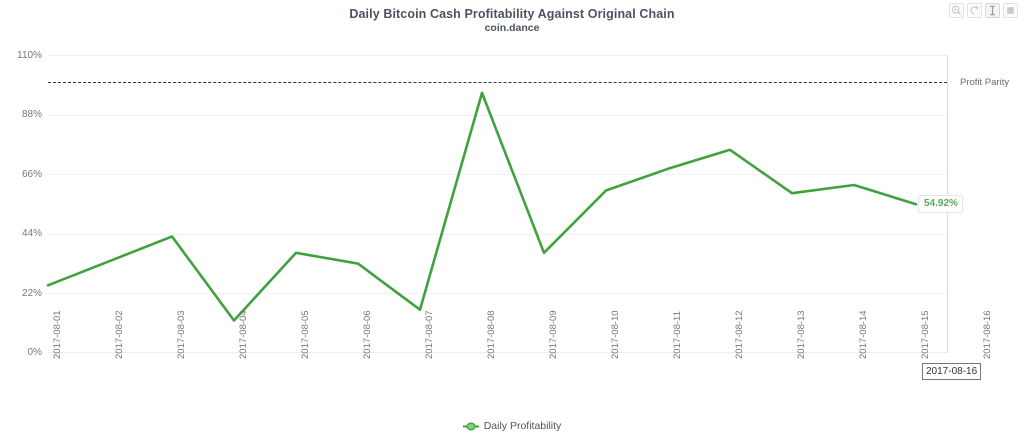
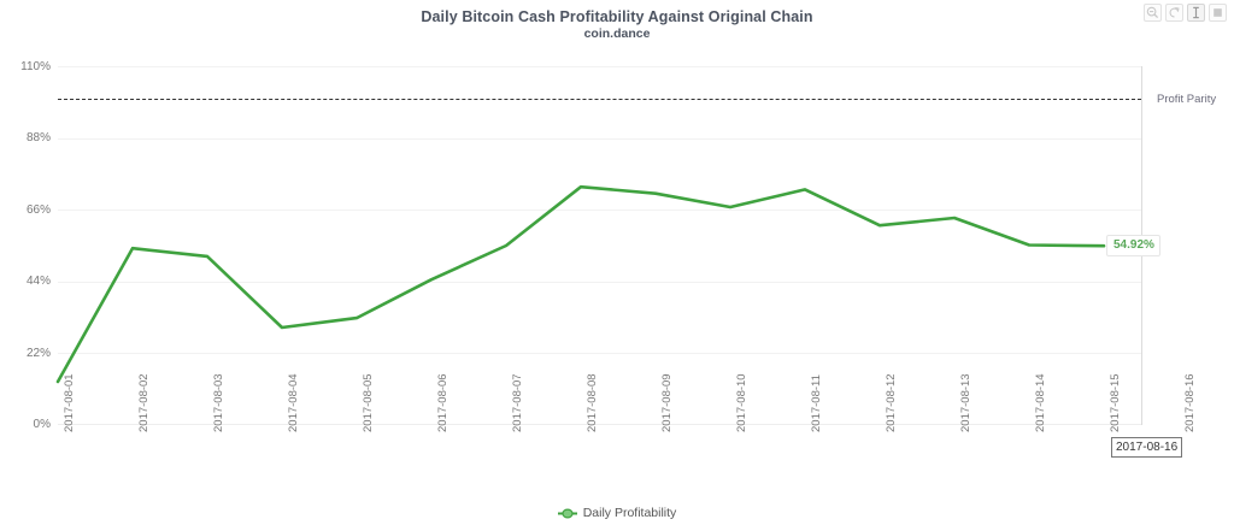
2017-08-01: 25% -> 13%
2017-08-02: 34% -> 54%
2017-08-03: 43% -> 52%
2017-08-04: 12% -> 30%
2017-08-05: 37% -> 33%
2017-08-06: 33% -> 45%
2017-08-07: 16% -> 55%
2017-08-08: 96% -> 73%
2017-08-09: 37% -> 71%
2017-08-10: 60% -> 67%
2017-08-11: 68% -> 72%
2017-08-12: 75% -> 61%
2017-08-13: 59% -> 64%
2017-08-14: 62% -> 55%
